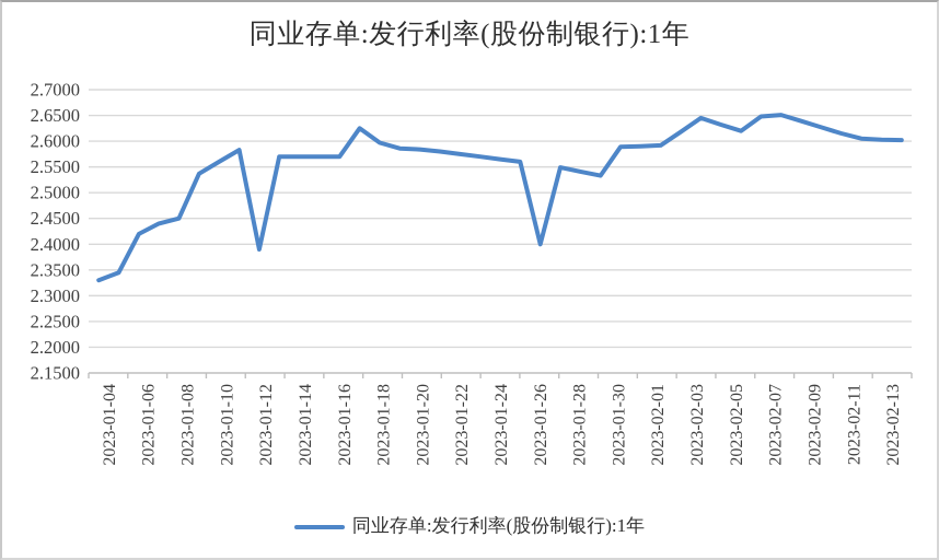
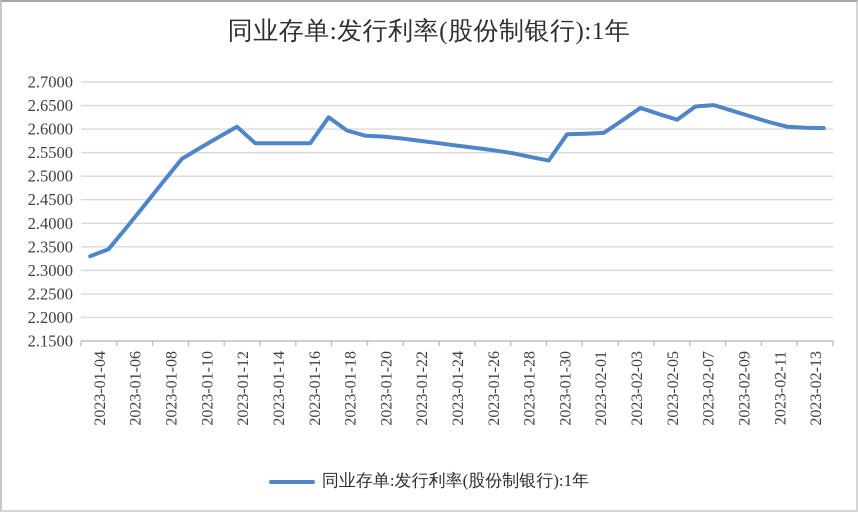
2023-01-06: 2.42 -> 2.39
2023-01-08: 2.45 -> 2.49
2023-01-12: 2.39 -> 2.60
2023-01-26: 2.40 -> 2.56
